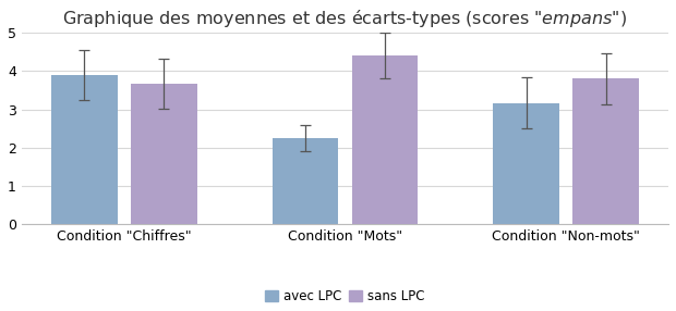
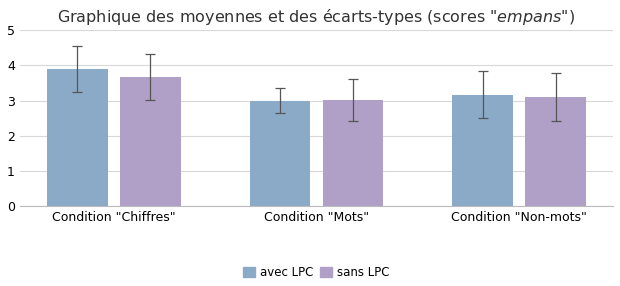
avec LPC/Condition "Mots": 2.25 -> 3.00
sans LPC/Condition "Mots": 4.40 -> 3.02
sans LPC/Condition "Non-mots": 3.80 -> 3.10
